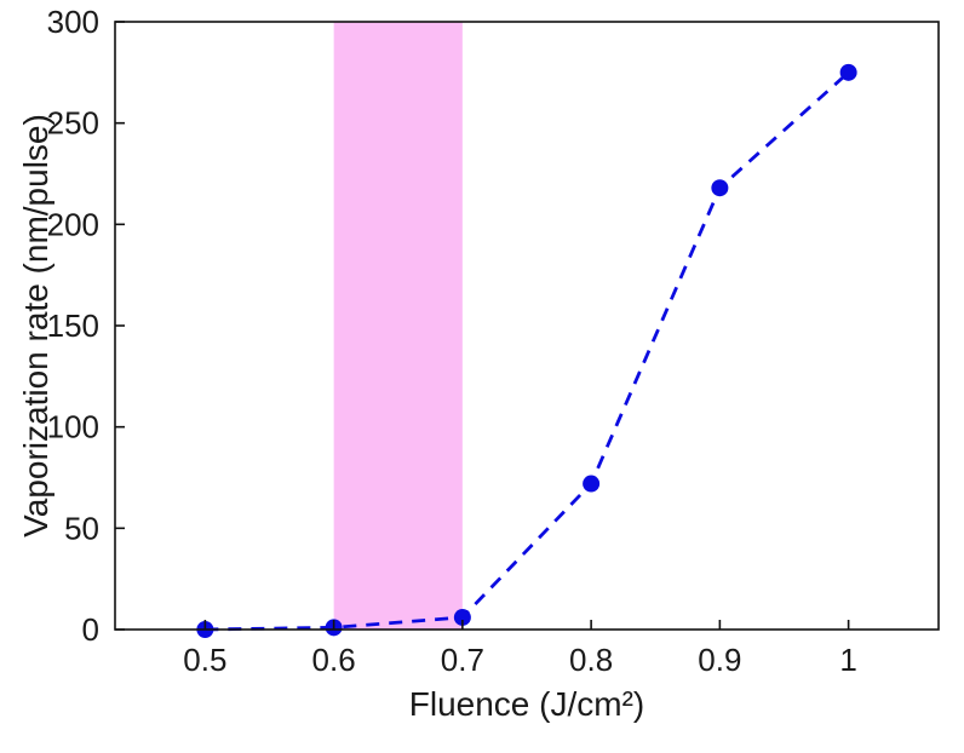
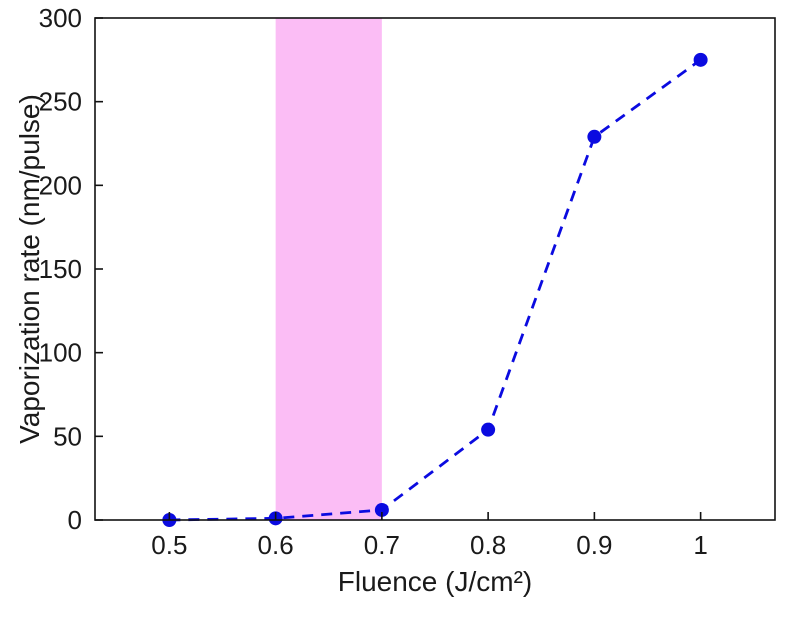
0.8: 72 -> 54
0.9: 218 -> 229
